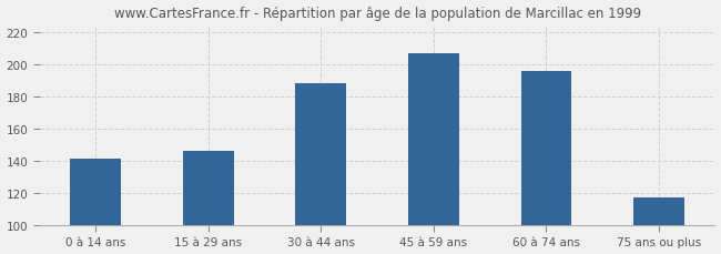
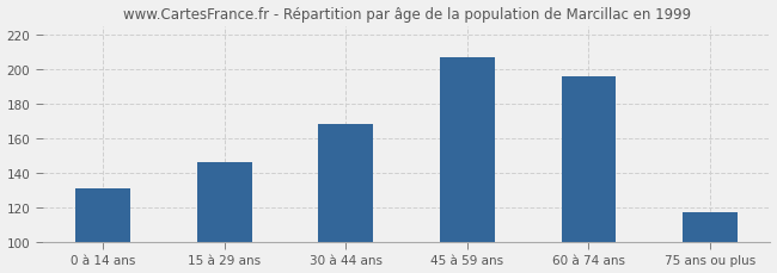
0 à 14 ans: 141 -> 131
30 à 44 ans: 188 -> 168
